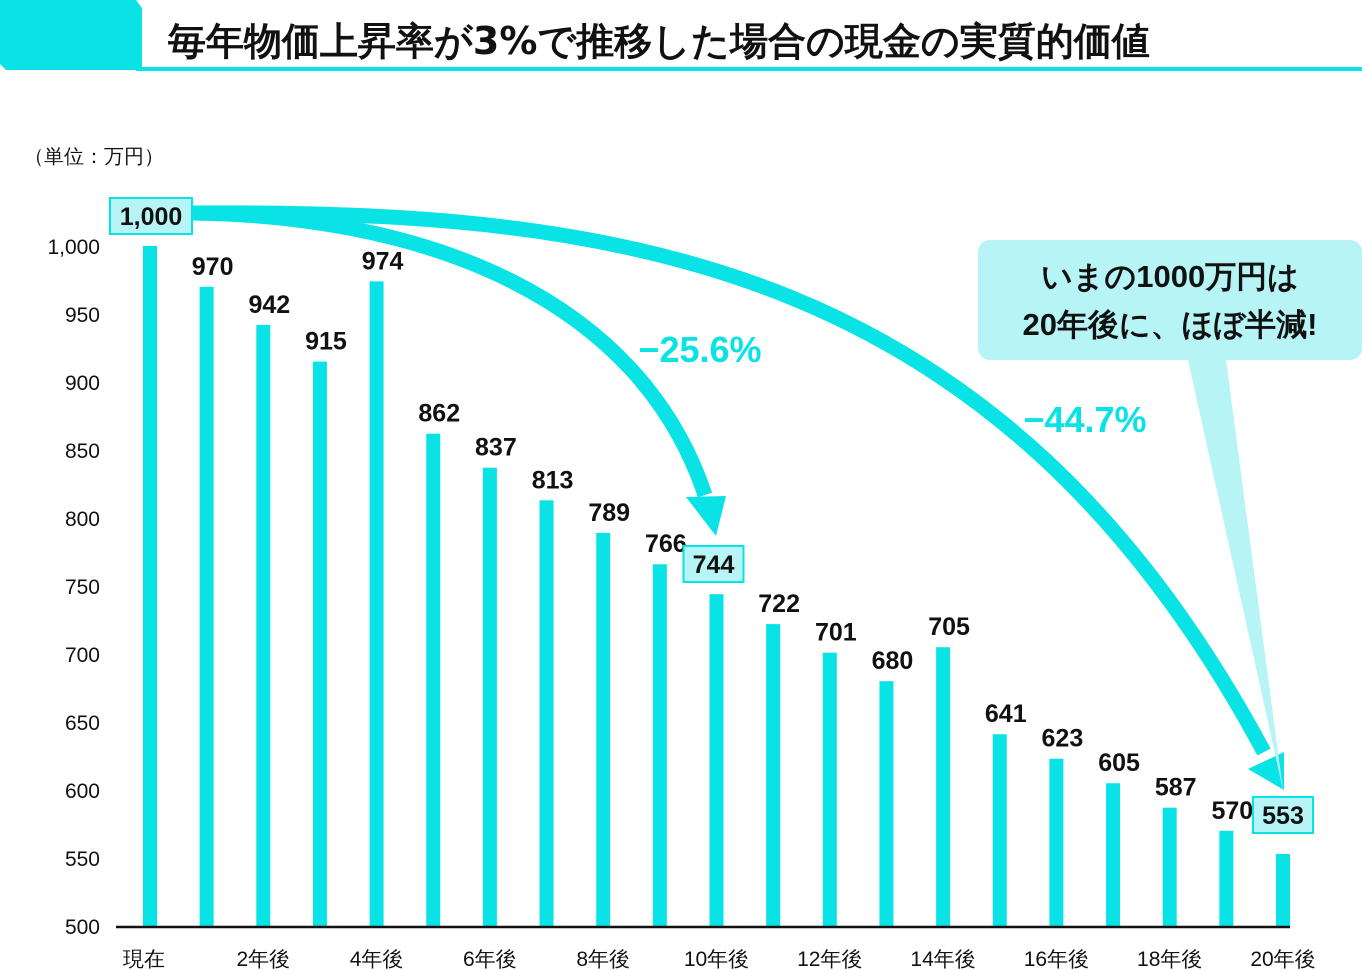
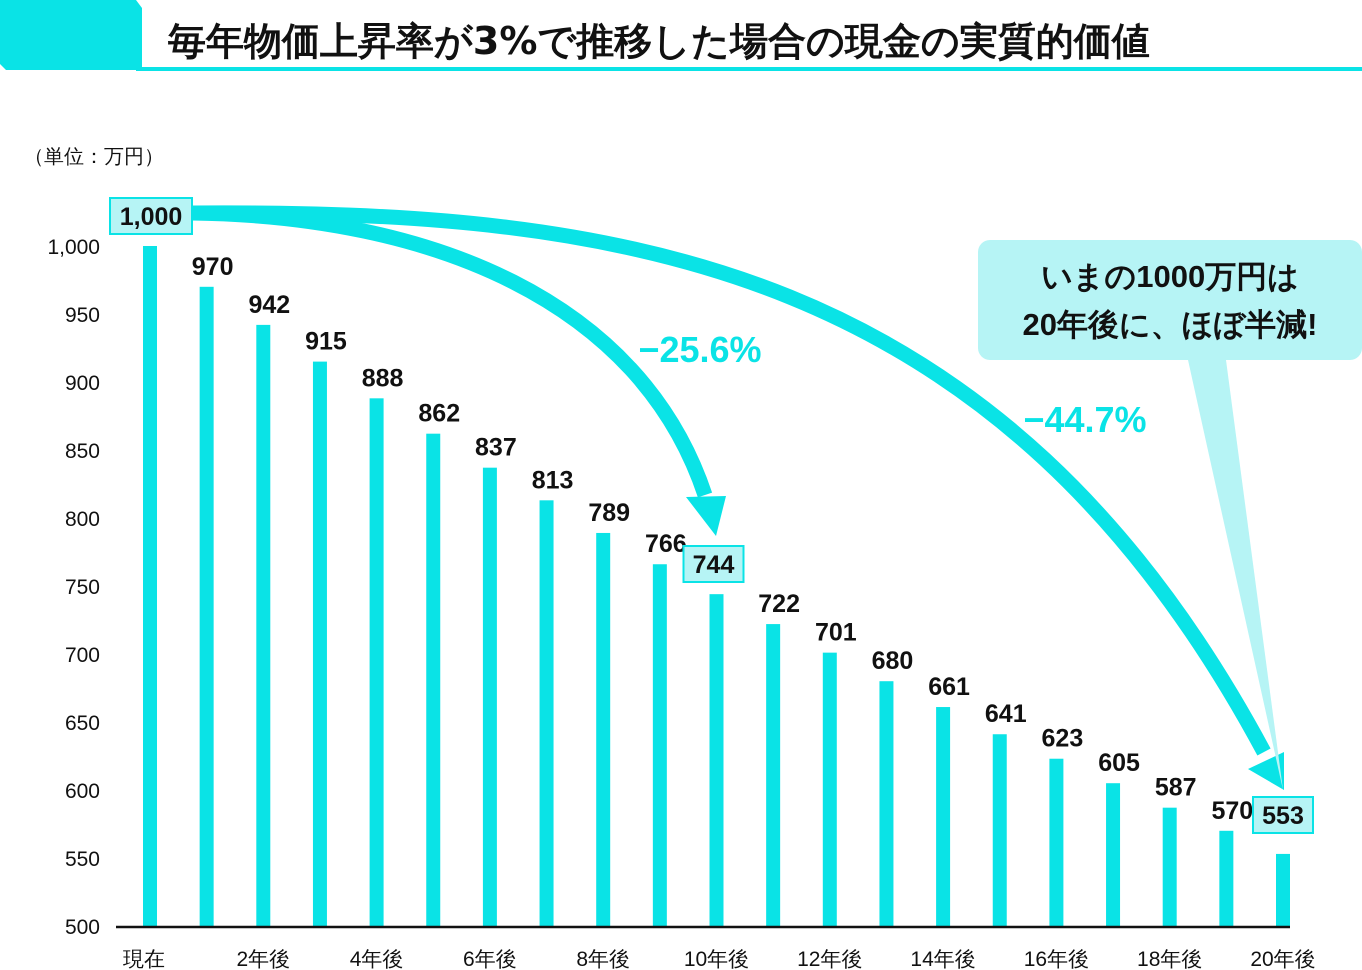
4年後: 974 -> 888
14年後: 705 -> 661
